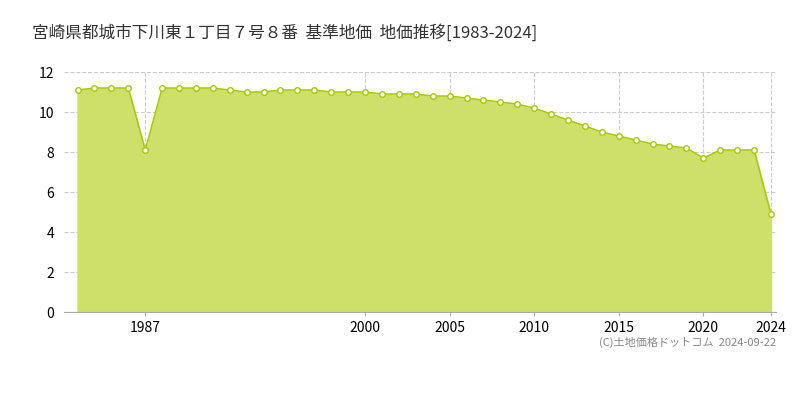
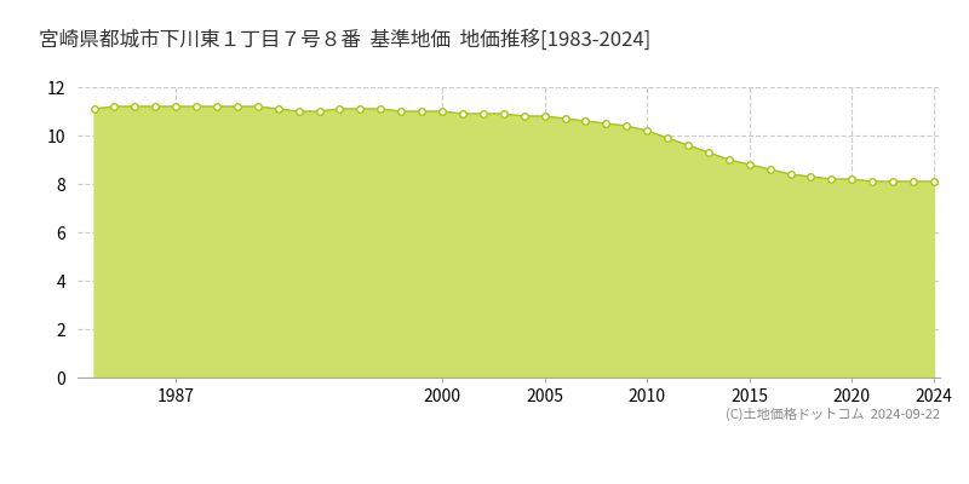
1987: 8.1 -> 11.2
2020: 7.7 -> 8.2
2024: 4.9 -> 8.1
